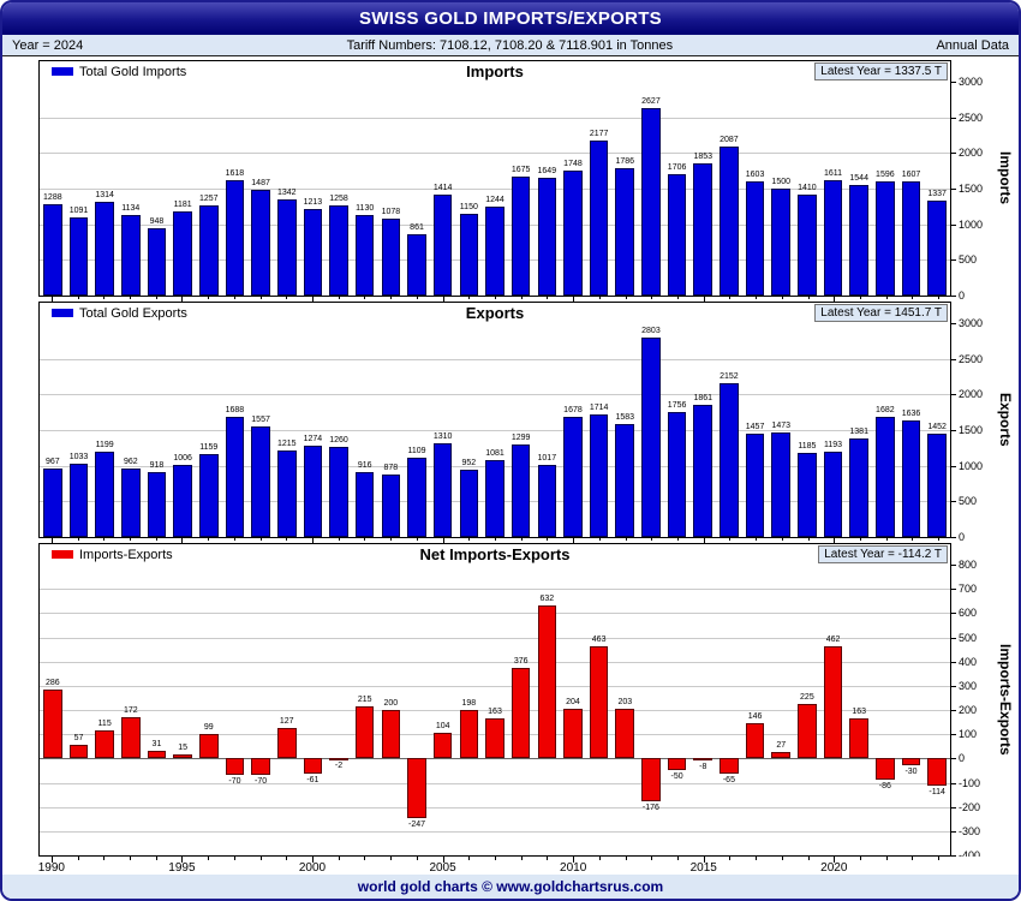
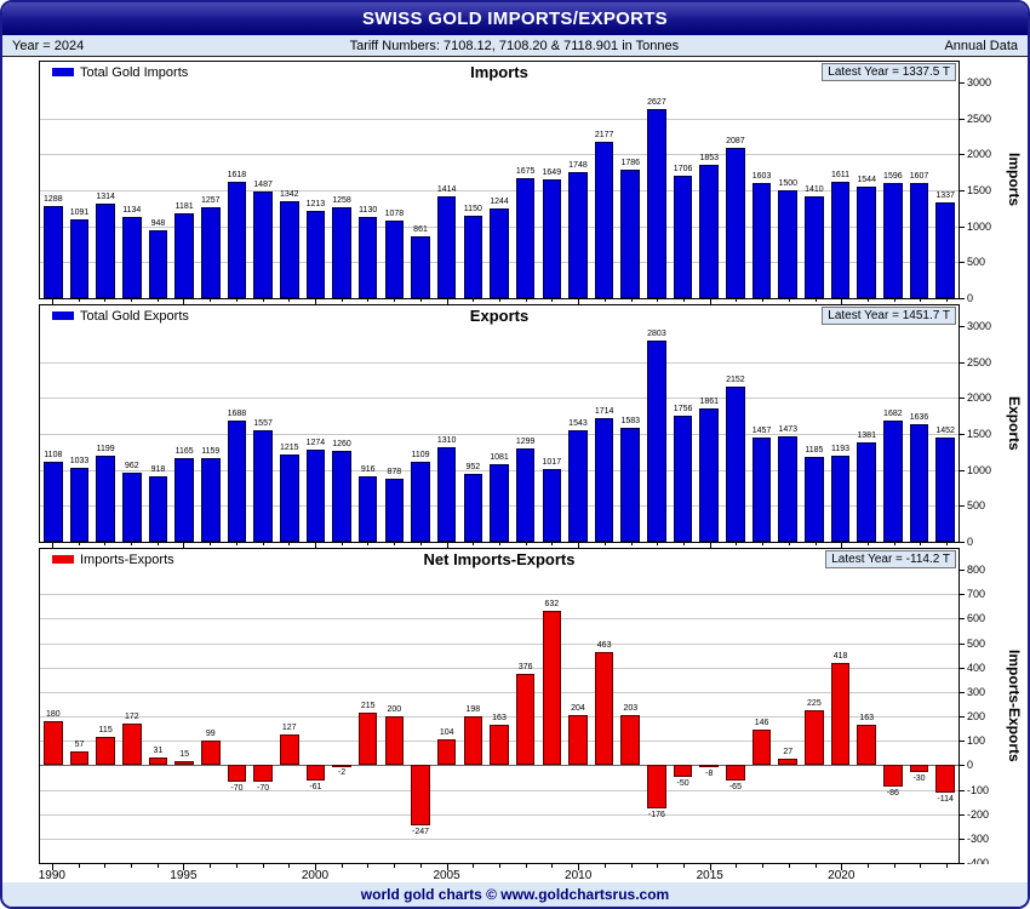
Exports/1990: 967 -> 1108
Exports/1995: 1006 -> 1165
Exports/2010: 1678 -> 1543
Net Imports-Exports/1990: 286 -> 180
Net Imports-Exports/2020: 462 -> 418
